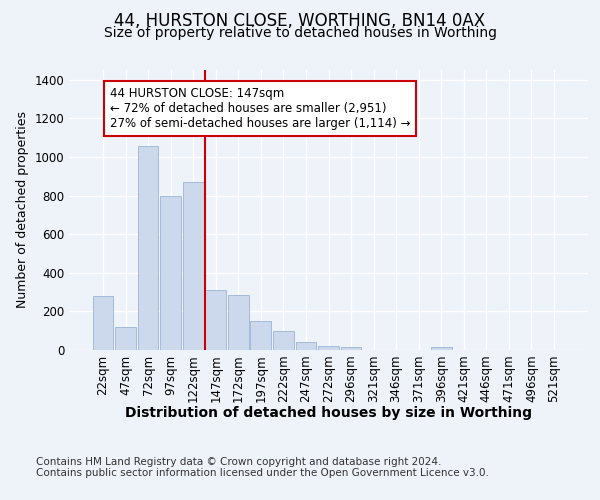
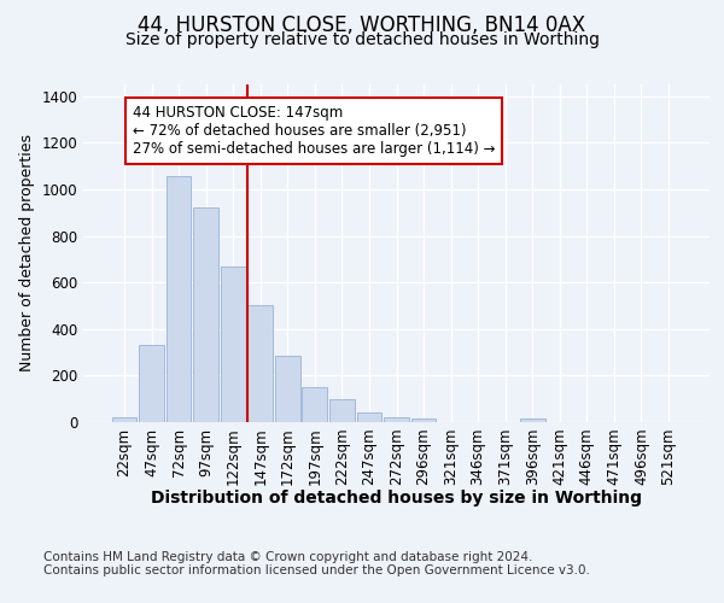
22sqm: 280 -> 20
47sqm: 120 -> 330
97sqm: 800 -> 920
122sqm: 870 -> 670
147sqm: 310 -> 500
